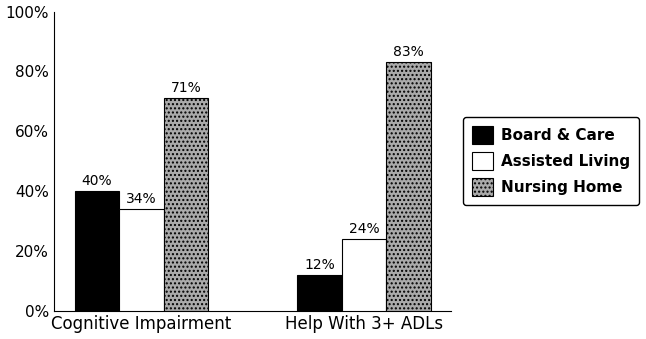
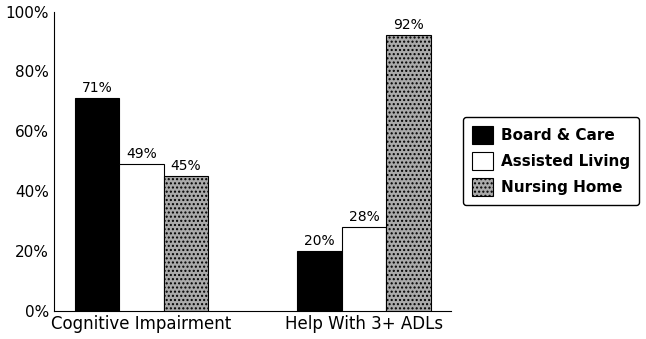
Board & Care/Cognitive Impairment: 40% -> 71%
Assisted Living/Cognitive Impairment: 34% -> 49%
Nursing Home/Cognitive Impairment: 71% -> 45%
Board & Care/Help With 3+ ADLs: 12% -> 20%
Assisted Living/Help With 3+ ADLs: 24% -> 28%
Nursing Home/Help With 3+ ADLs: 83% -> 92%
